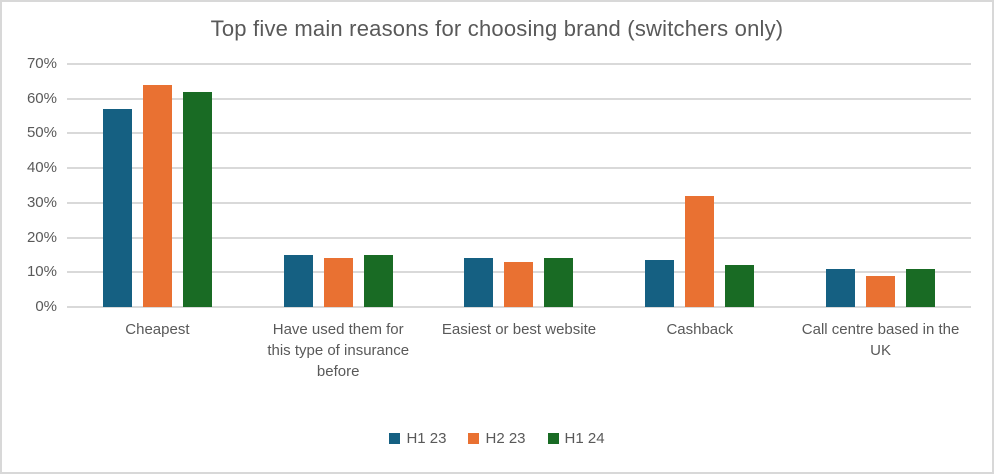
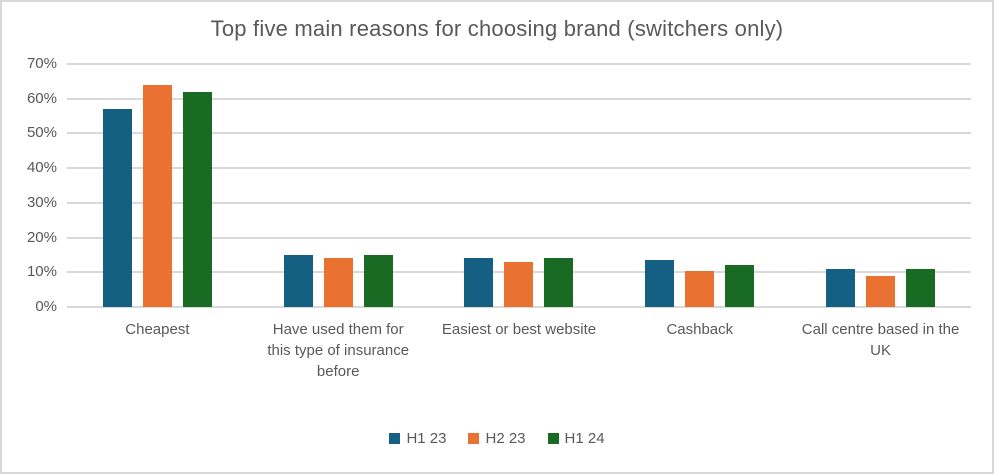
H2 23/Cashback: 32% -> 10%
